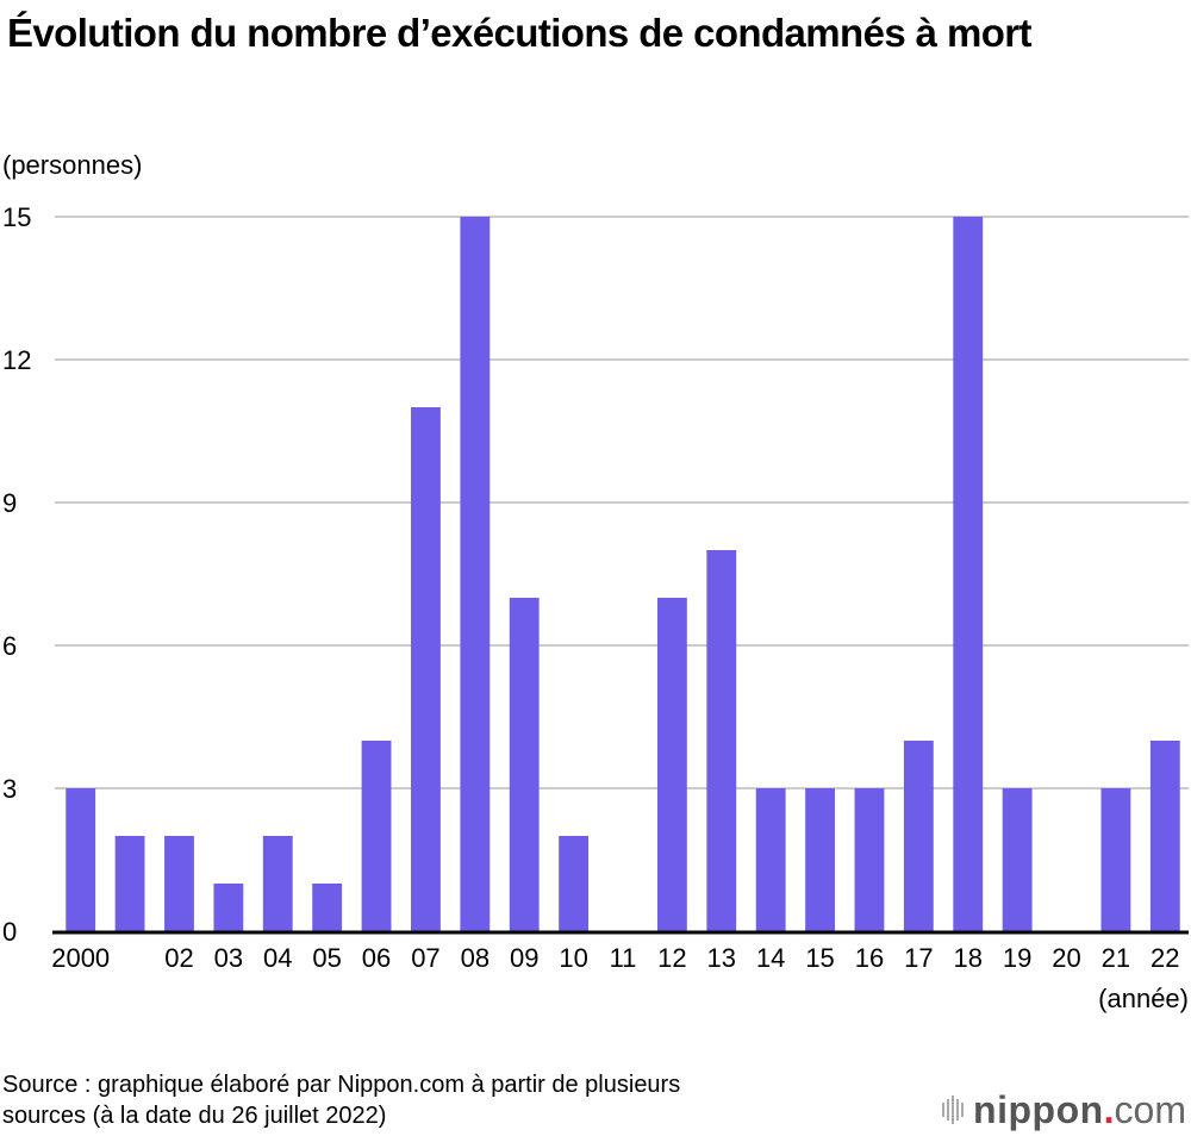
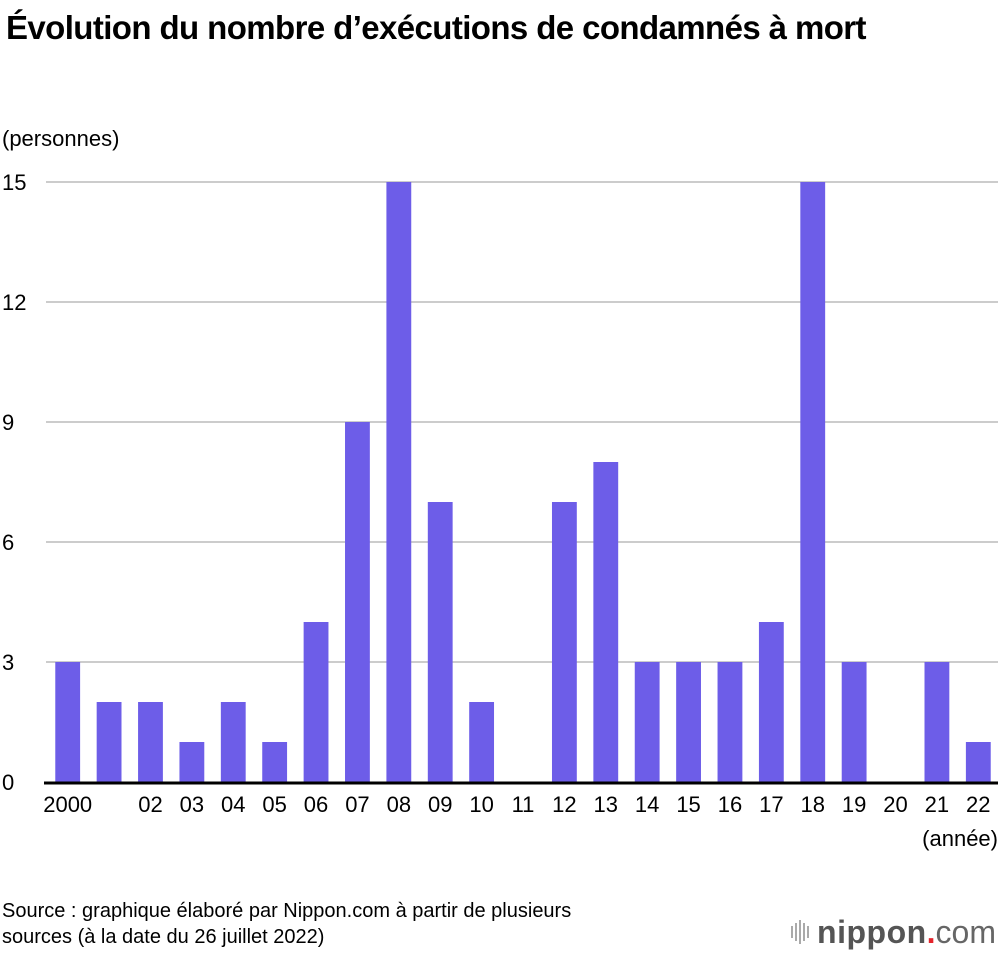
07: 11 -> 9
22: 4 -> 1
